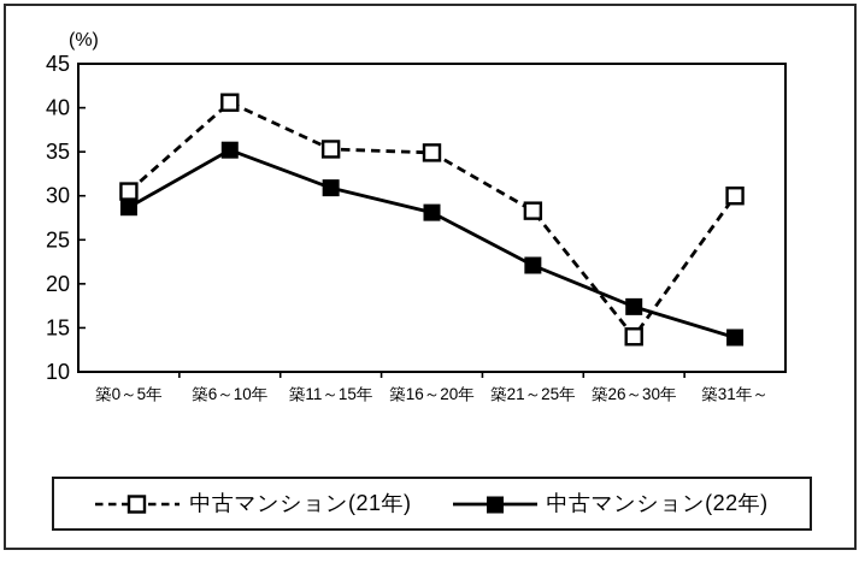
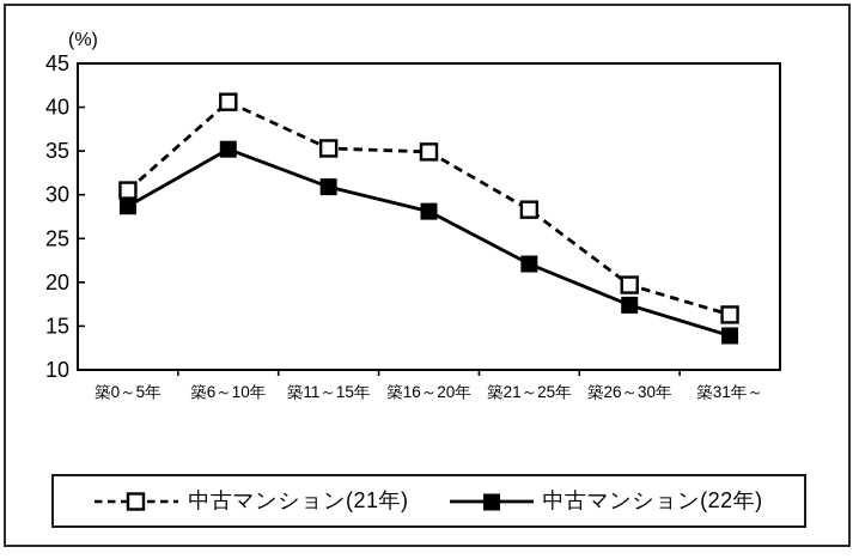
中古マンション(21年)/築26～30年: 14 -> 20
中古マンション(21年)/築31年～: 30 -> 16
